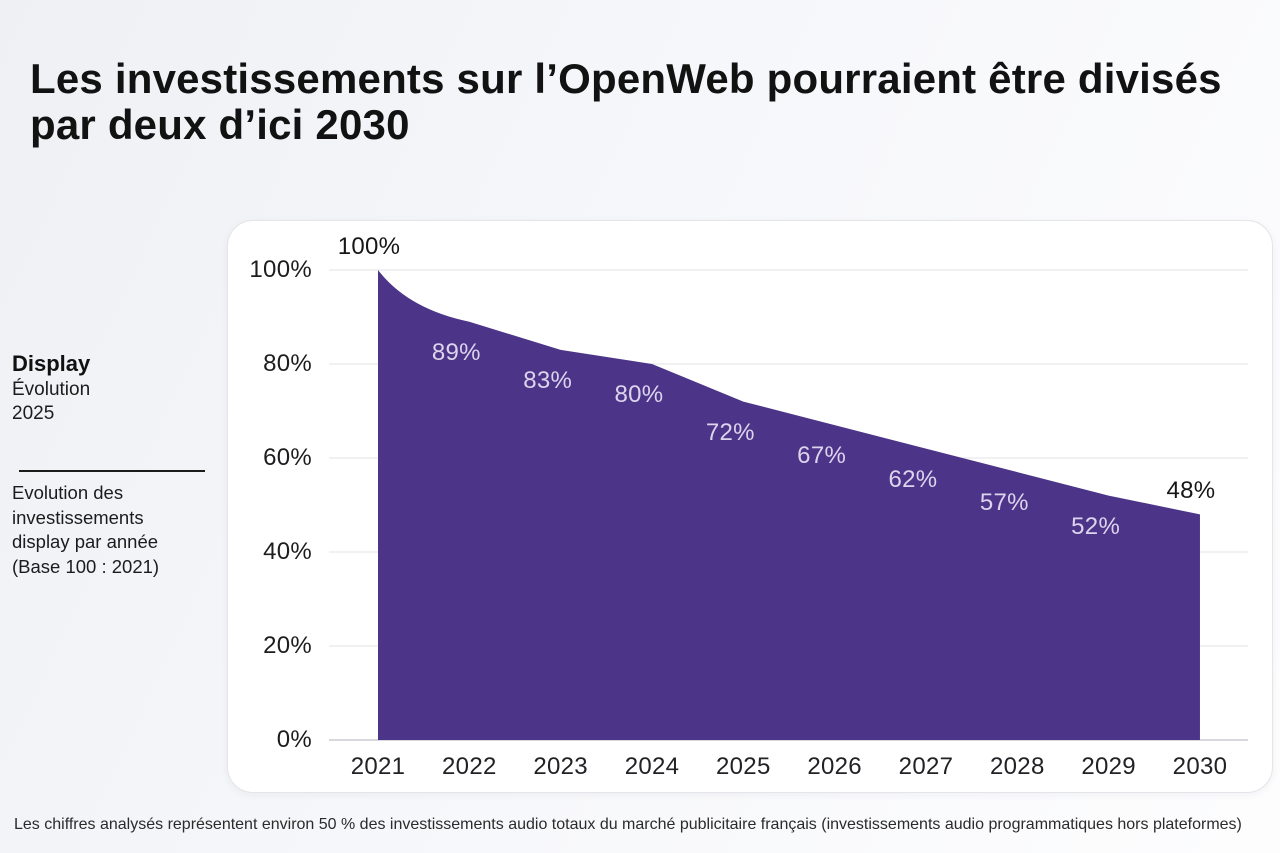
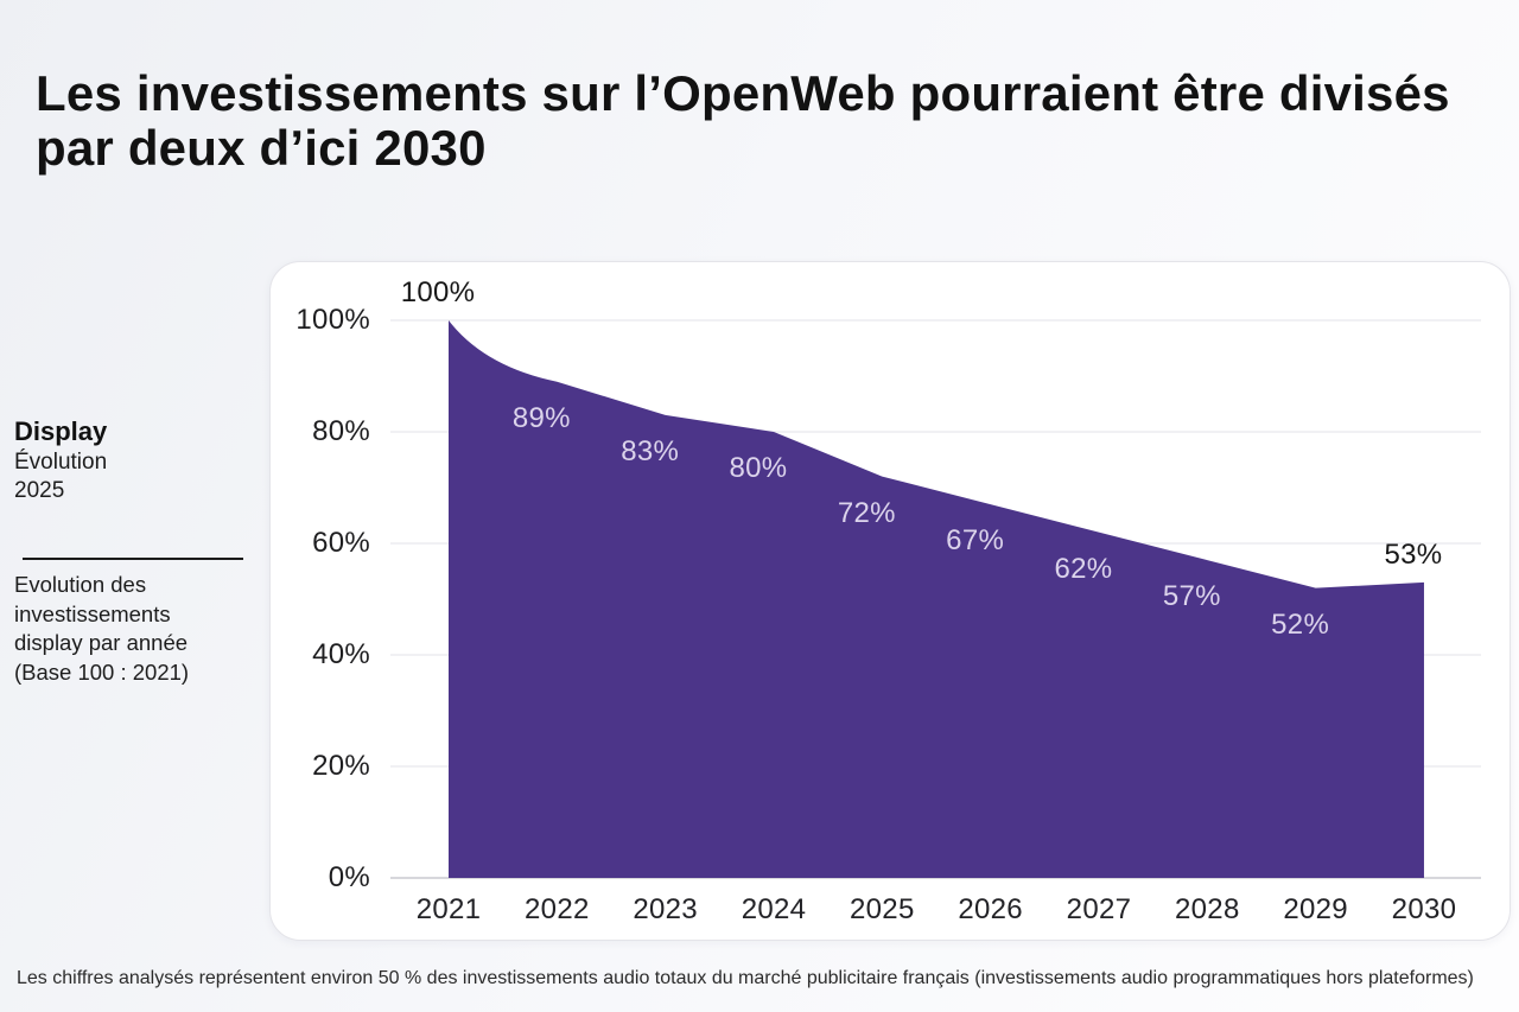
2030: 48% -> 53%
